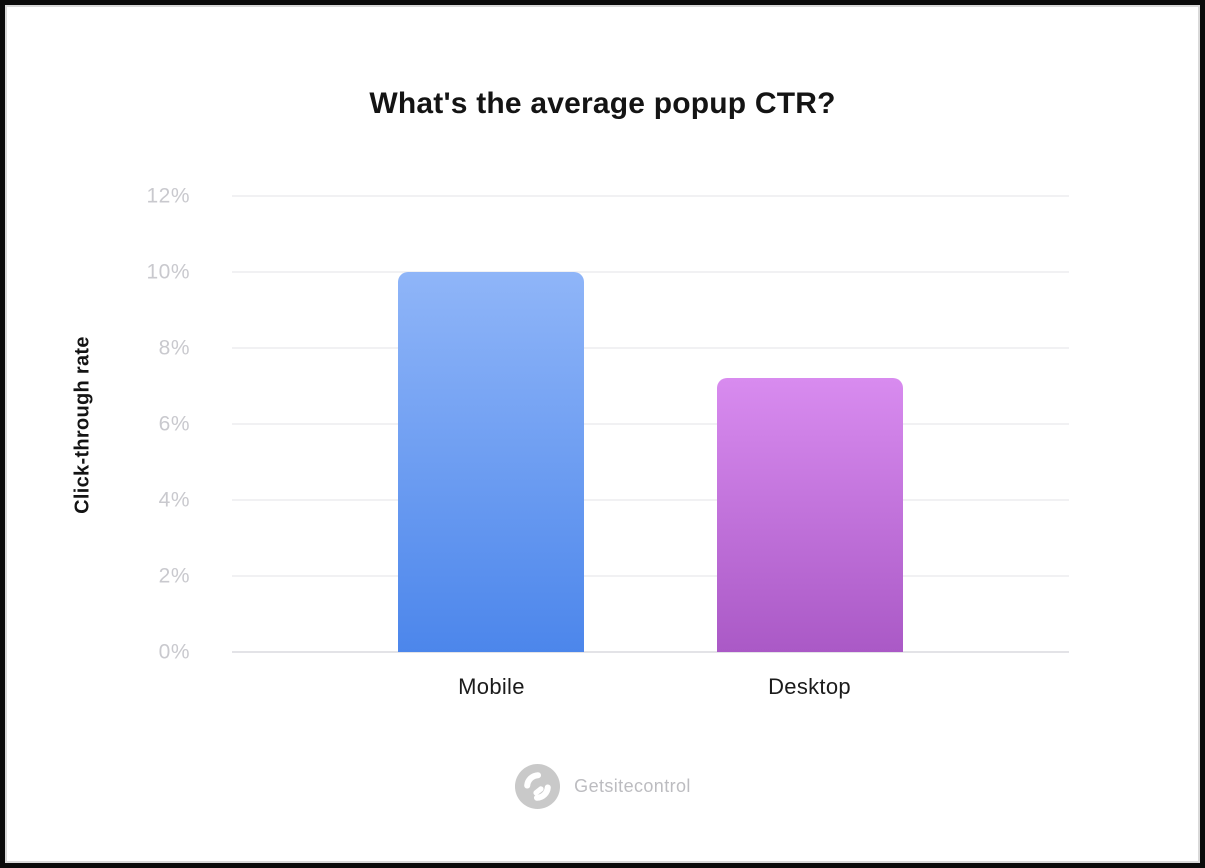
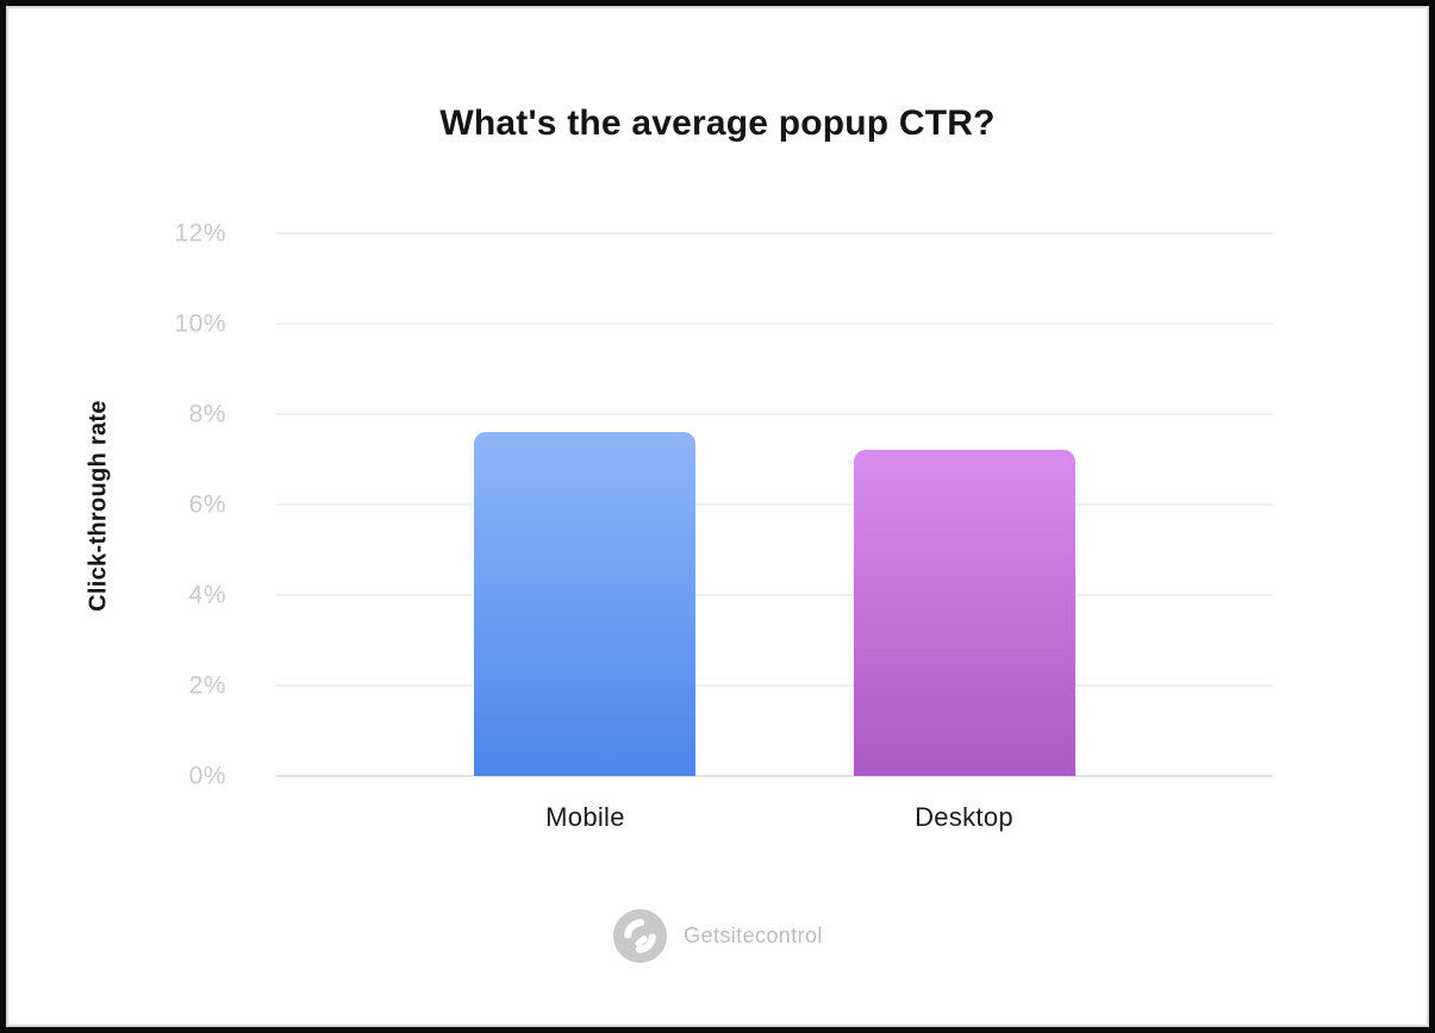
Mobile: 10.0% -> 7.6%
